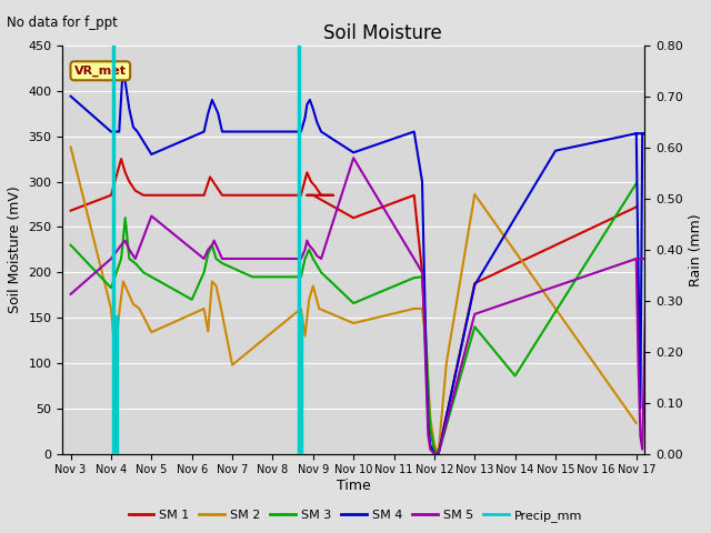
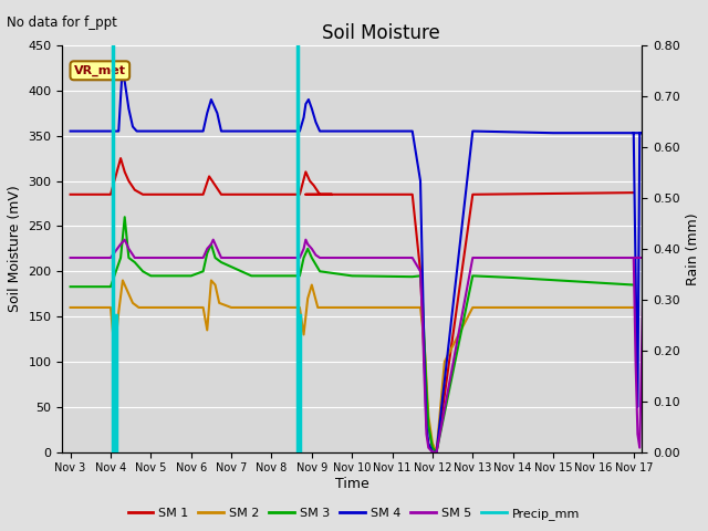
SM 1/Nov 3: 268 -> 285
SM 2/Nov 3: 338 -> 160
SM 3/Nov 3: 230 -> 183
SM 4/Nov 3: 394 -> 355
SM 5/Nov 3: 176 -> 215
SM 2/Nov 5: 134 -> 160
SM 4/Nov 5: 330 -> 355
SM 5/Nov 5: 262 -> 215
SM 3/Nov 6: 170 -> 195
SM 2/Nov 7: 98 -> 160
SM 1/Nov 10: 260 -> 285
SM 2/Nov 10: 144 -> 160
SM 3/Nov 10: 166 -> 195
SM 4/Nov 10: 332 -> 355
SM 5/Nov 10: 326 -> 215
SM 1/Nov 13: 188 -> 285
SM 2/Nov 13: 286 -> 160
SM 3/Nov 13: 140 -> 195
SM 4/Nov 13: 186 -> 355
SM 5/Nov 13: 154 -> 215
SM 3/Nov 14: 86 -> 193
SM 4/Nov 15: 334 -> 353
SM 1/Nov 17: 272 -> 287
SM 2/Nov 17: 34 -> 160
SM 3/Nov 17: 298 -> 185
